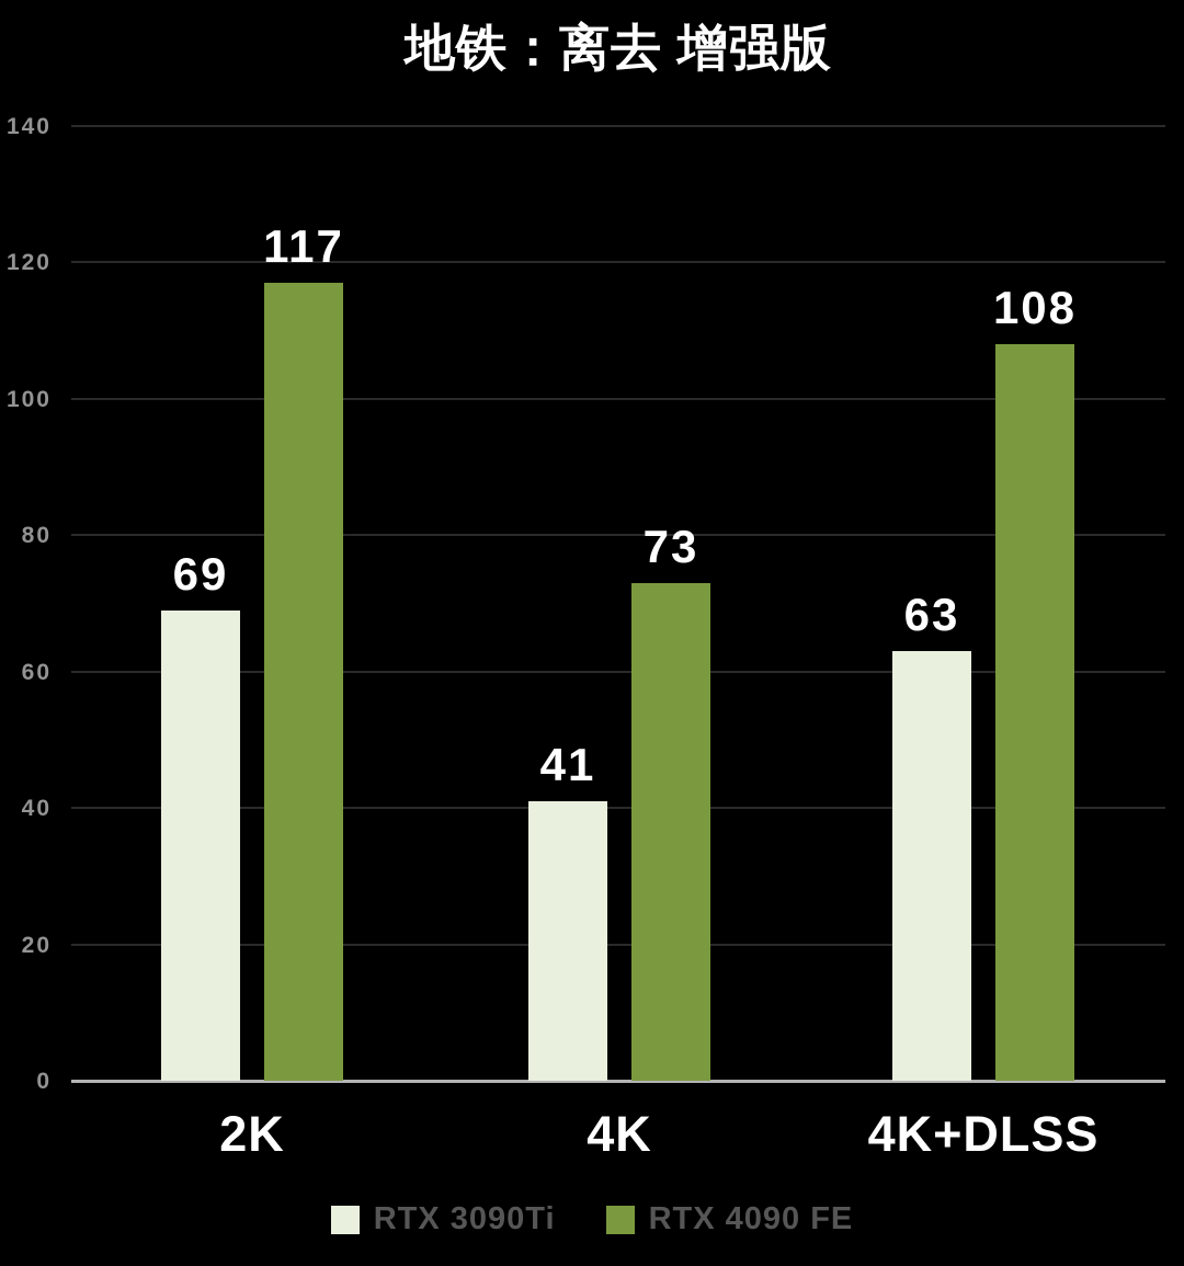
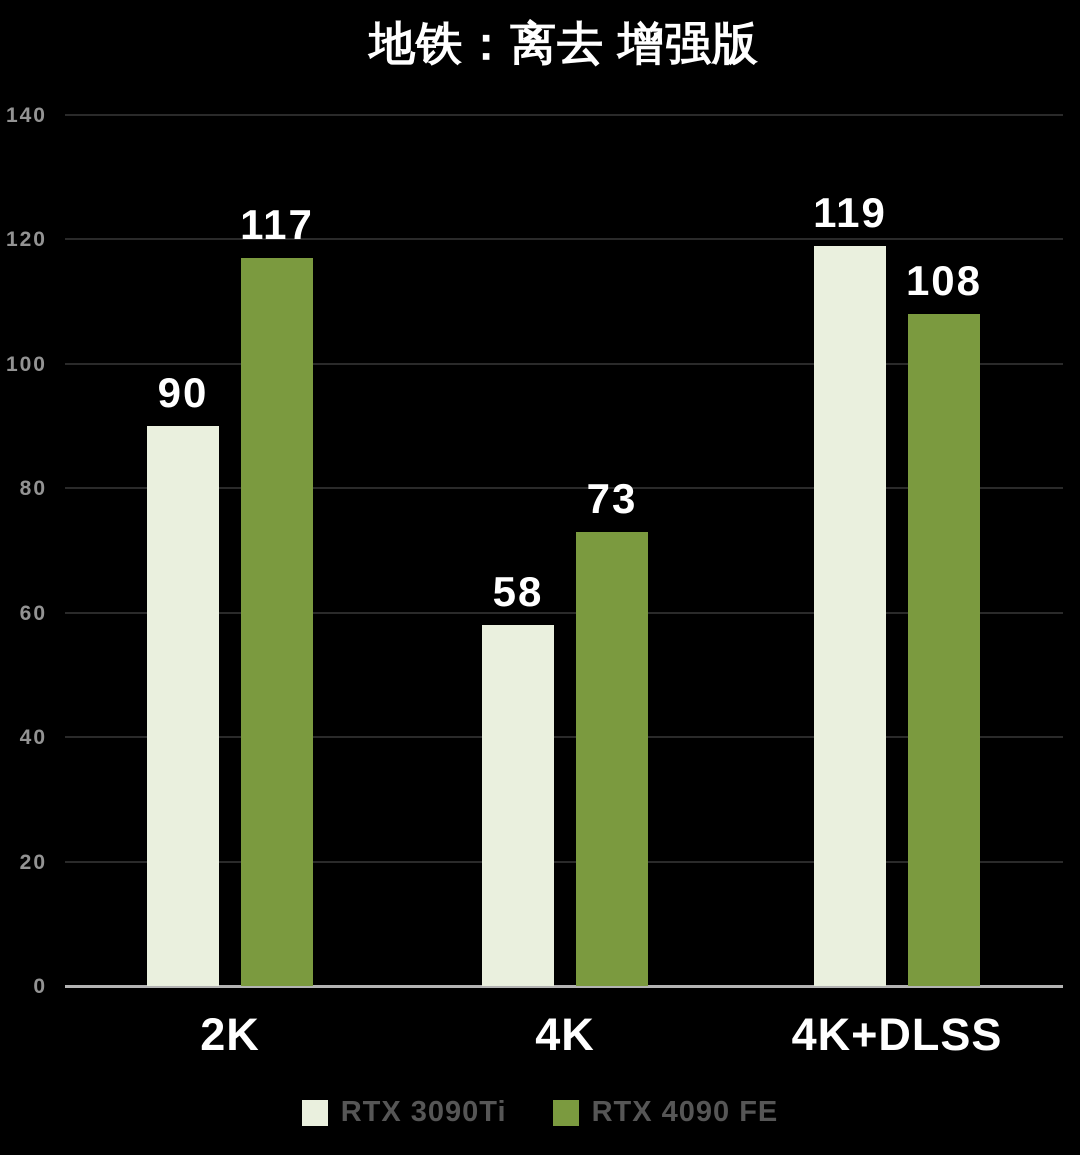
RTX 3090Ti/2K: 69 -> 90
RTX 3090Ti/4K: 41 -> 58
RTX 3090Ti/4K+DLSS: 63 -> 119
